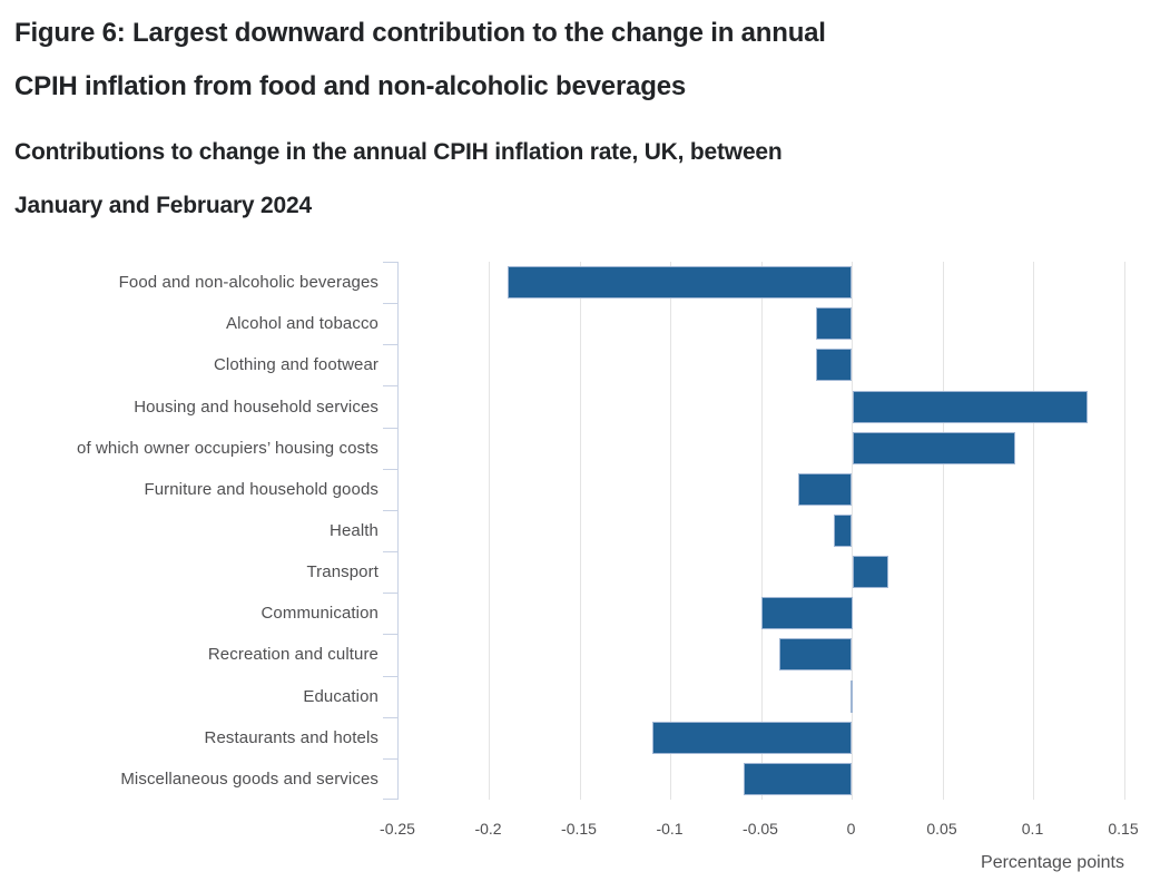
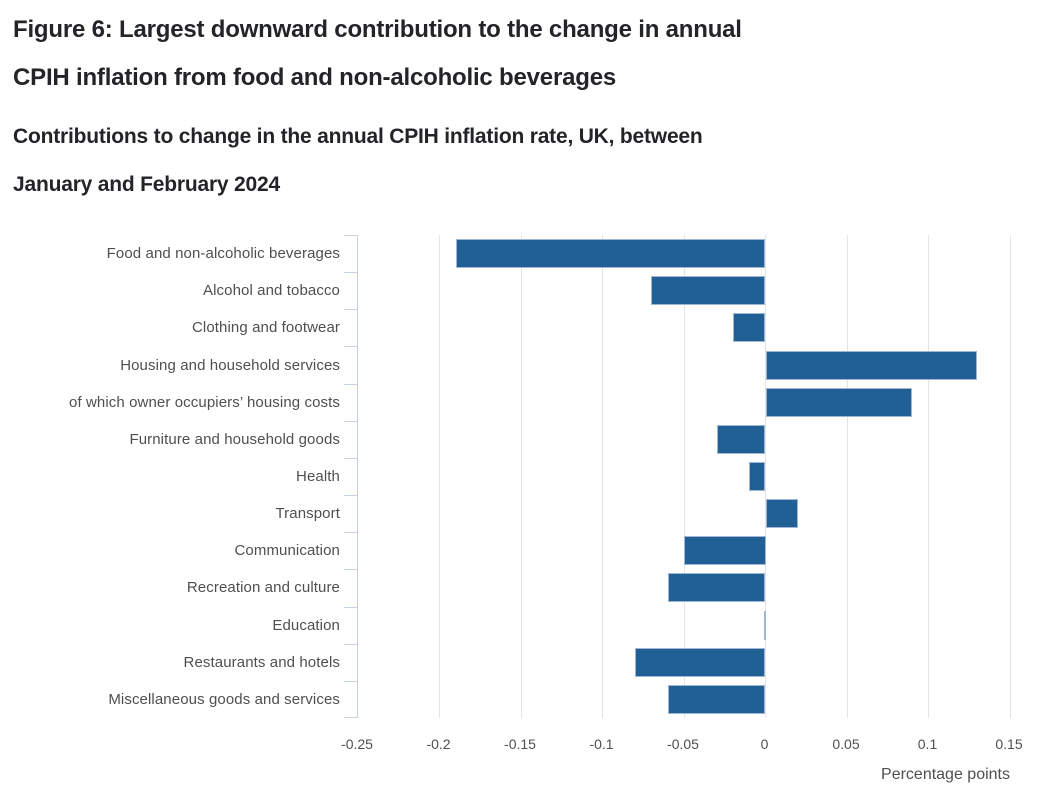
Alcohol and tobacco: -0.02 -> -0.07
Recreation and culture: -0.04 -> -0.06
Restaurants and hotels: -0.11 -> -0.08
